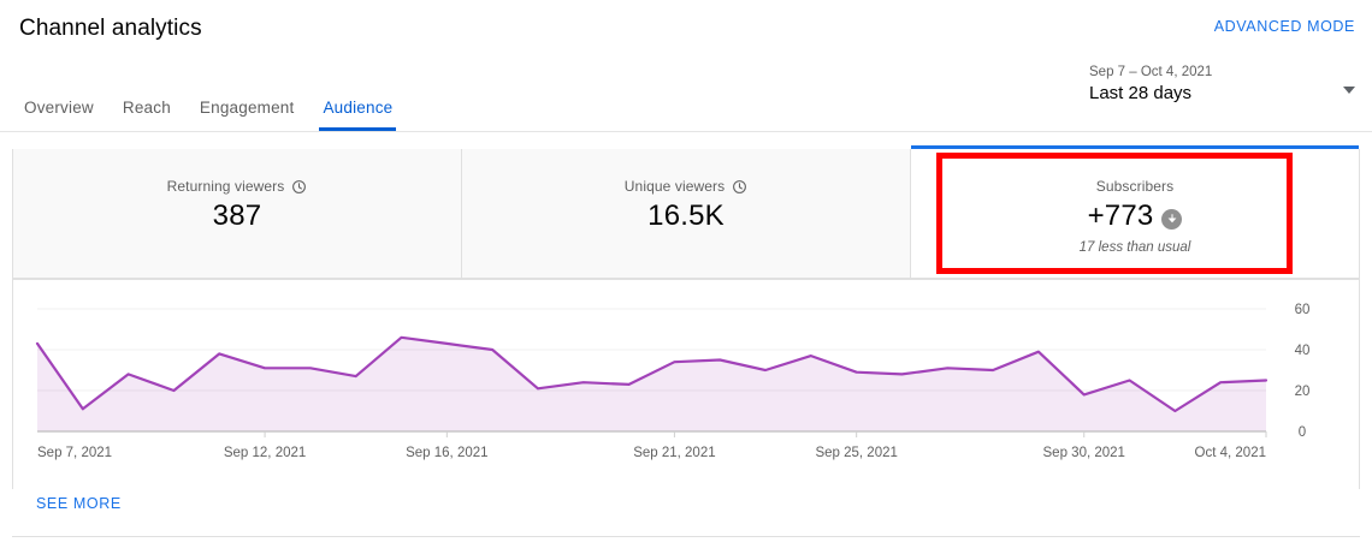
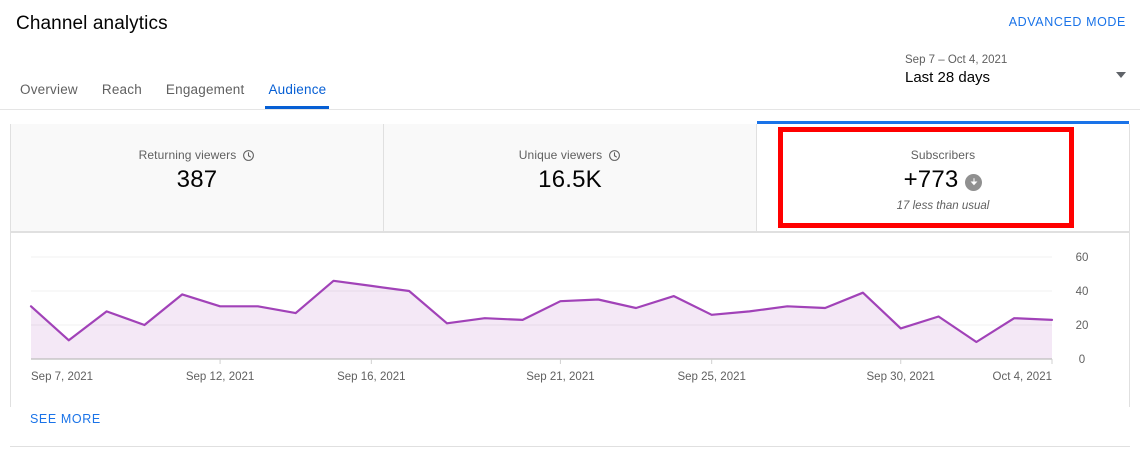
Sep 7, 2021: 43 -> 31
Sep 25, 2021: 29 -> 26
Oct 4, 2021: 25 -> 23
